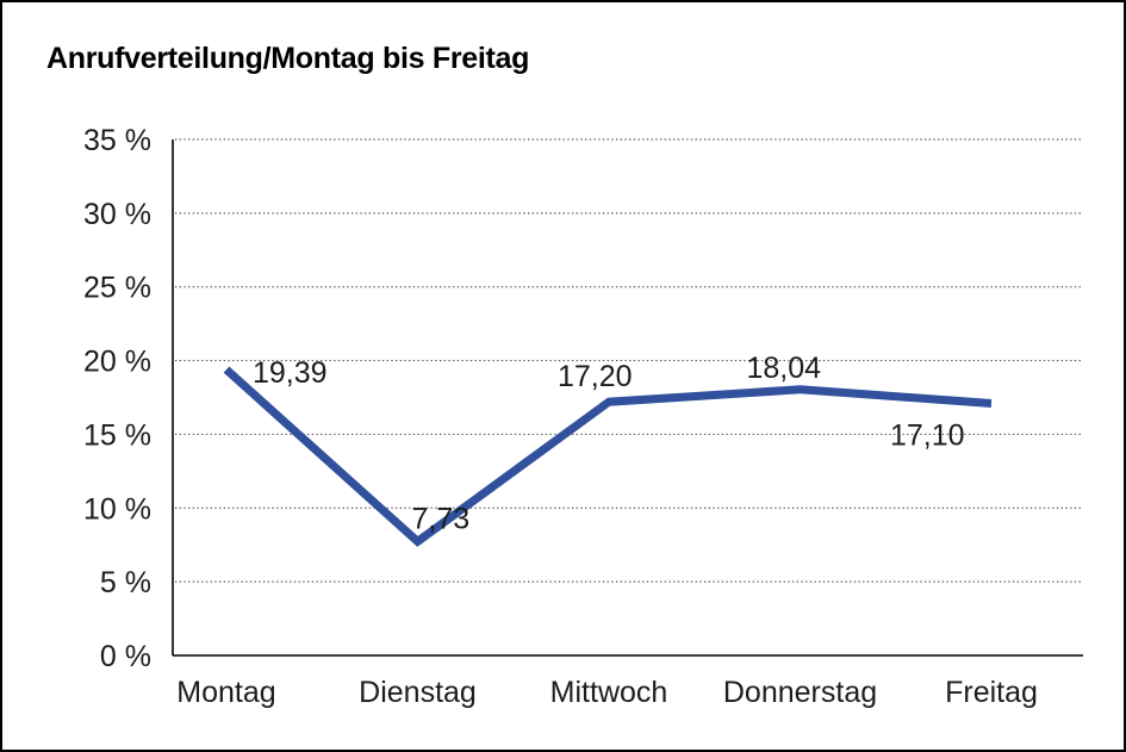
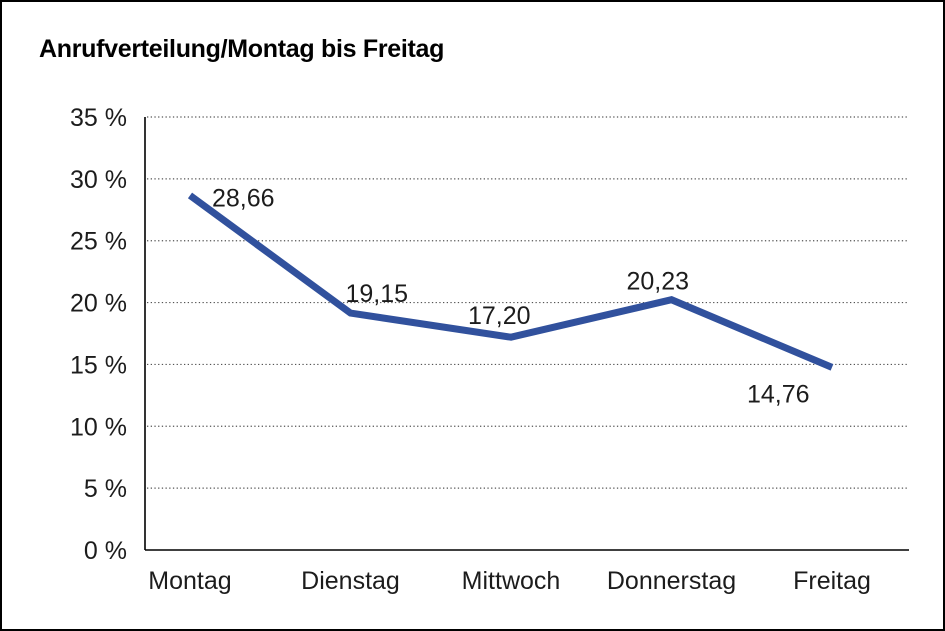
Montag: 19,39 -> 28,66
Dienstag: 7,73 -> 19,15
Donnerstag: 18,04 -> 20,23
Freitag: 17,10 -> 14,76
